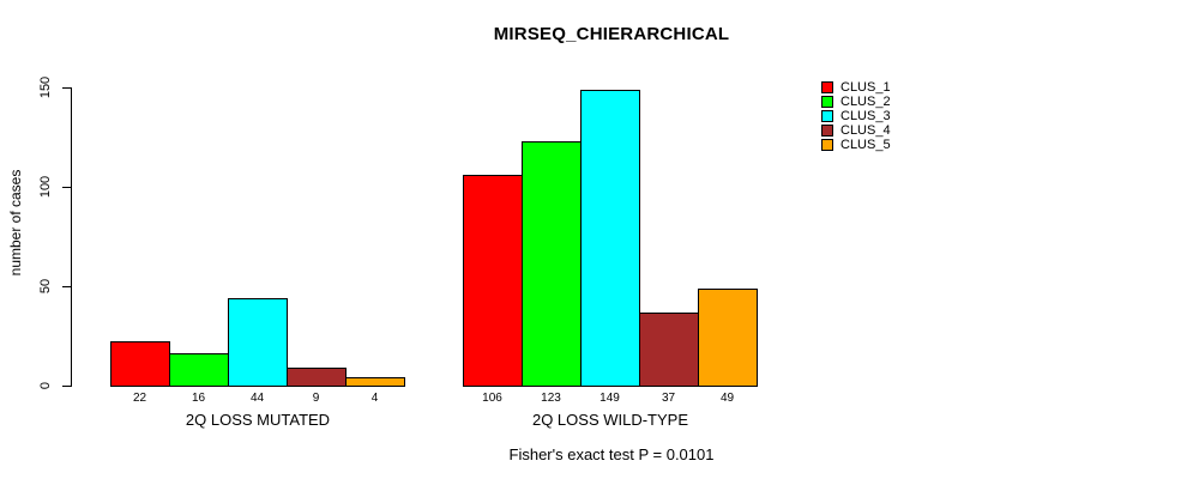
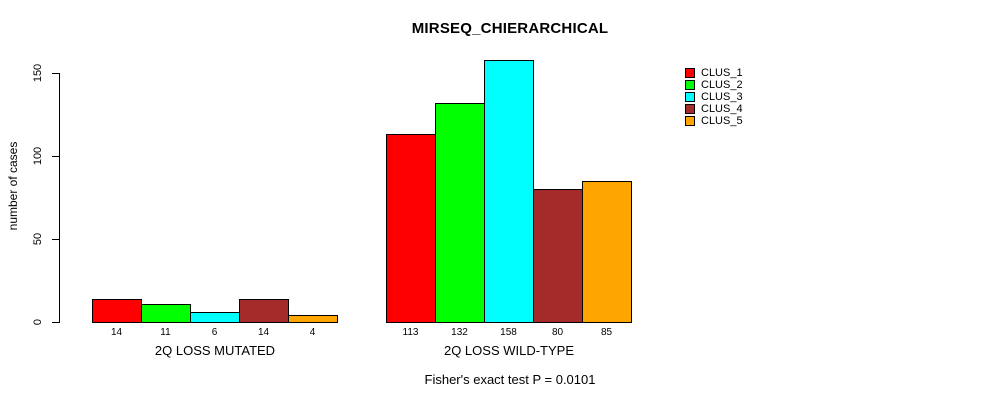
CLUS_1/2Q LOSS MUTATED: 22 -> 14
CLUS_2/2Q LOSS MUTATED: 16 -> 11
CLUS_3/2Q LOSS MUTATED: 44 -> 6
CLUS_4/2Q LOSS MUTATED: 9 -> 14
CLUS_1/2Q LOSS WILD-TYPE: 106 -> 113
CLUS_2/2Q LOSS WILD-TYPE: 123 -> 132
CLUS_3/2Q LOSS WILD-TYPE: 149 -> 158
CLUS_4/2Q LOSS WILD-TYPE: 37 -> 80
CLUS_5/2Q LOSS WILD-TYPE: 49 -> 85
